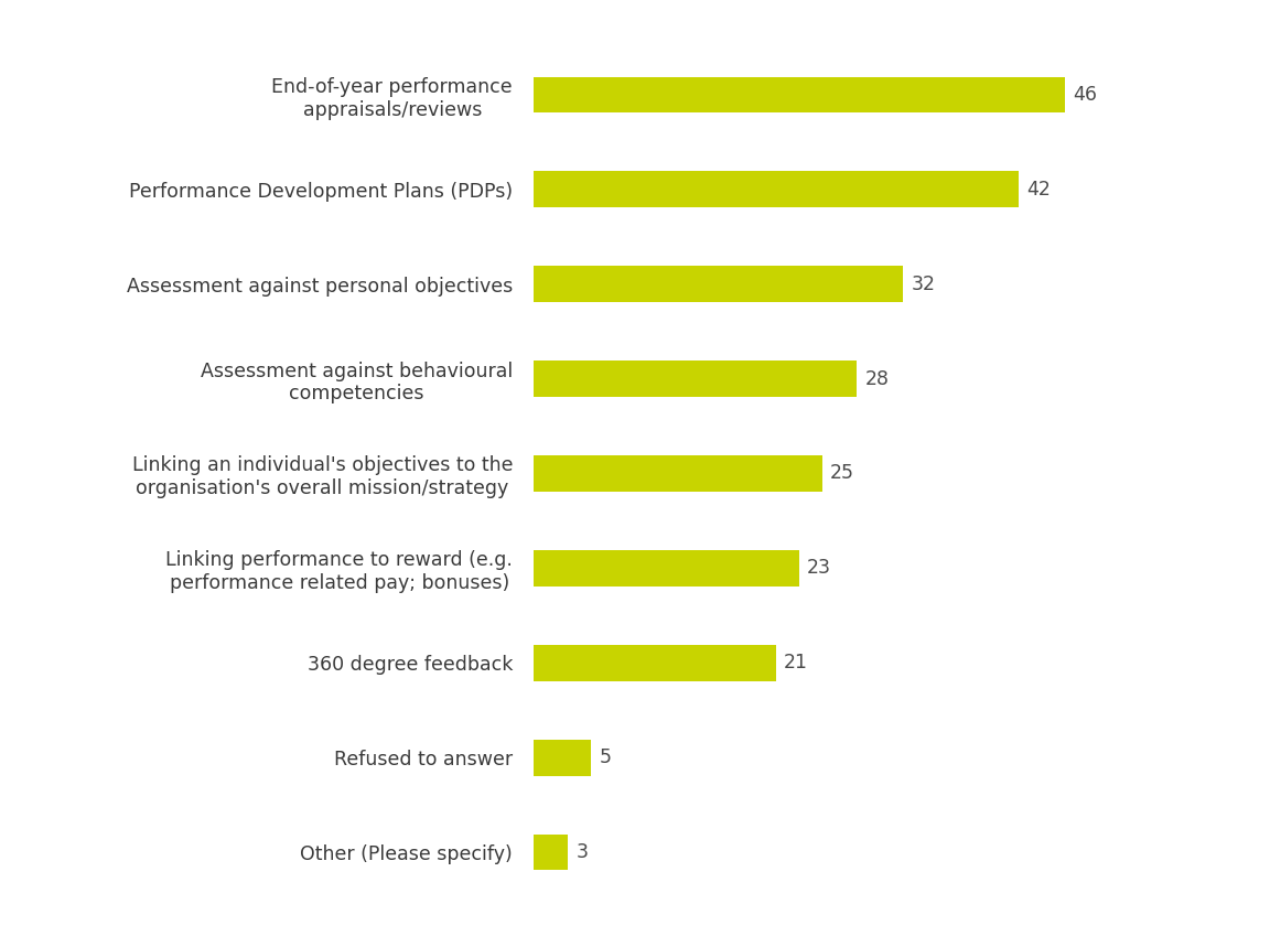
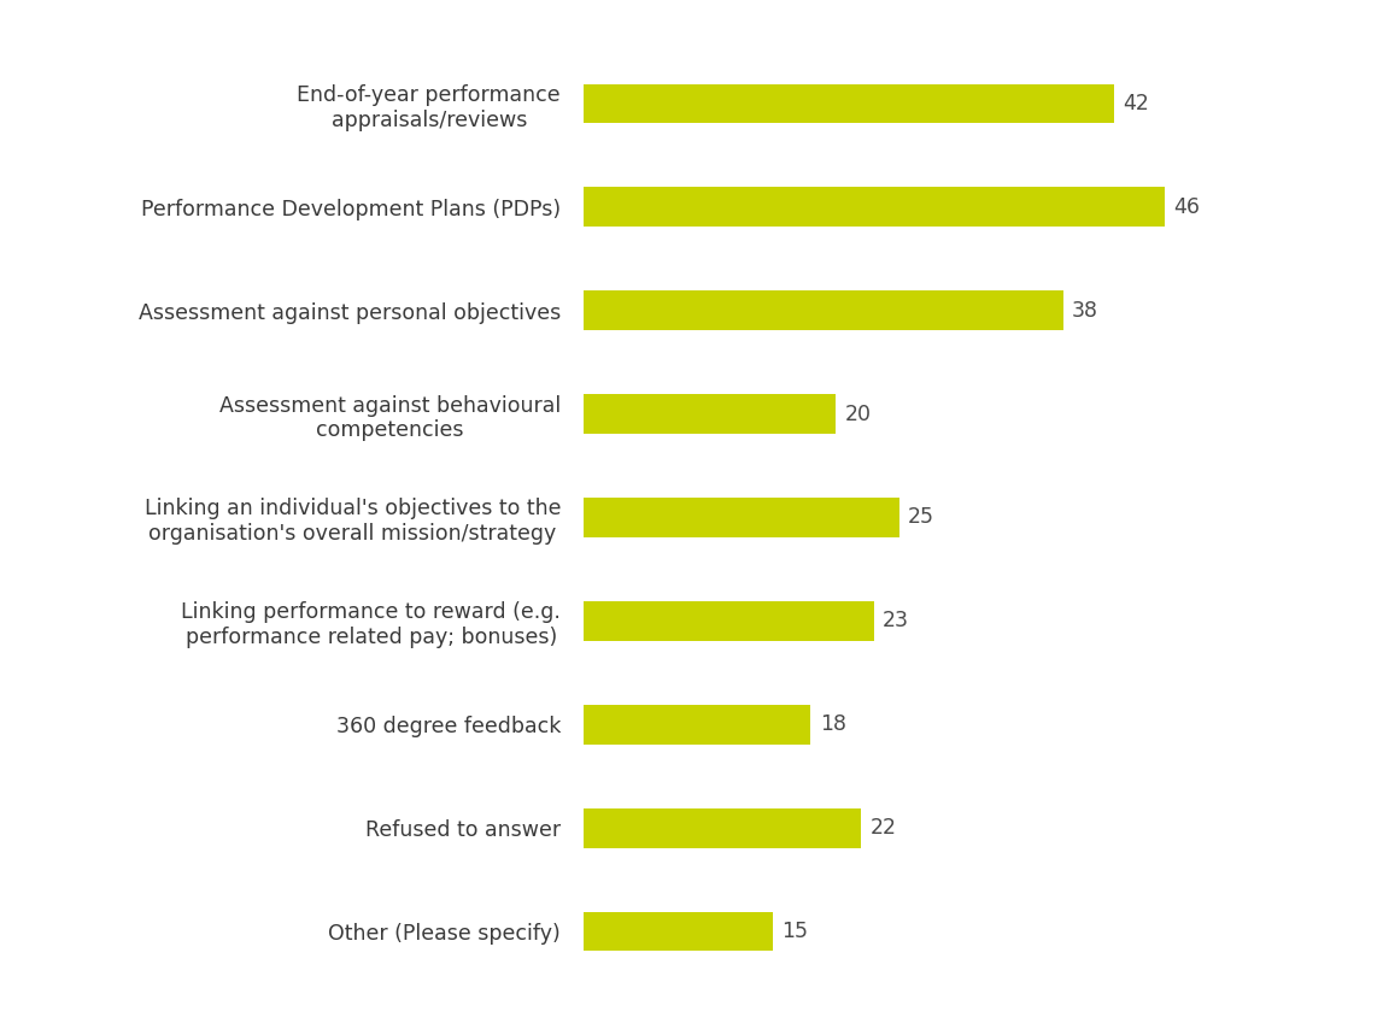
End-of-year performance appraisals/reviews: 46 -> 42
Performance Development Plans (PDPs): 42 -> 46
Assessment against personal objectives: 32 -> 38
Assessment against behavioural competencies: 28 -> 20
360 degree feedback: 21 -> 18
Refused to answer: 5 -> 22
Other (Please specify): 3 -> 15
